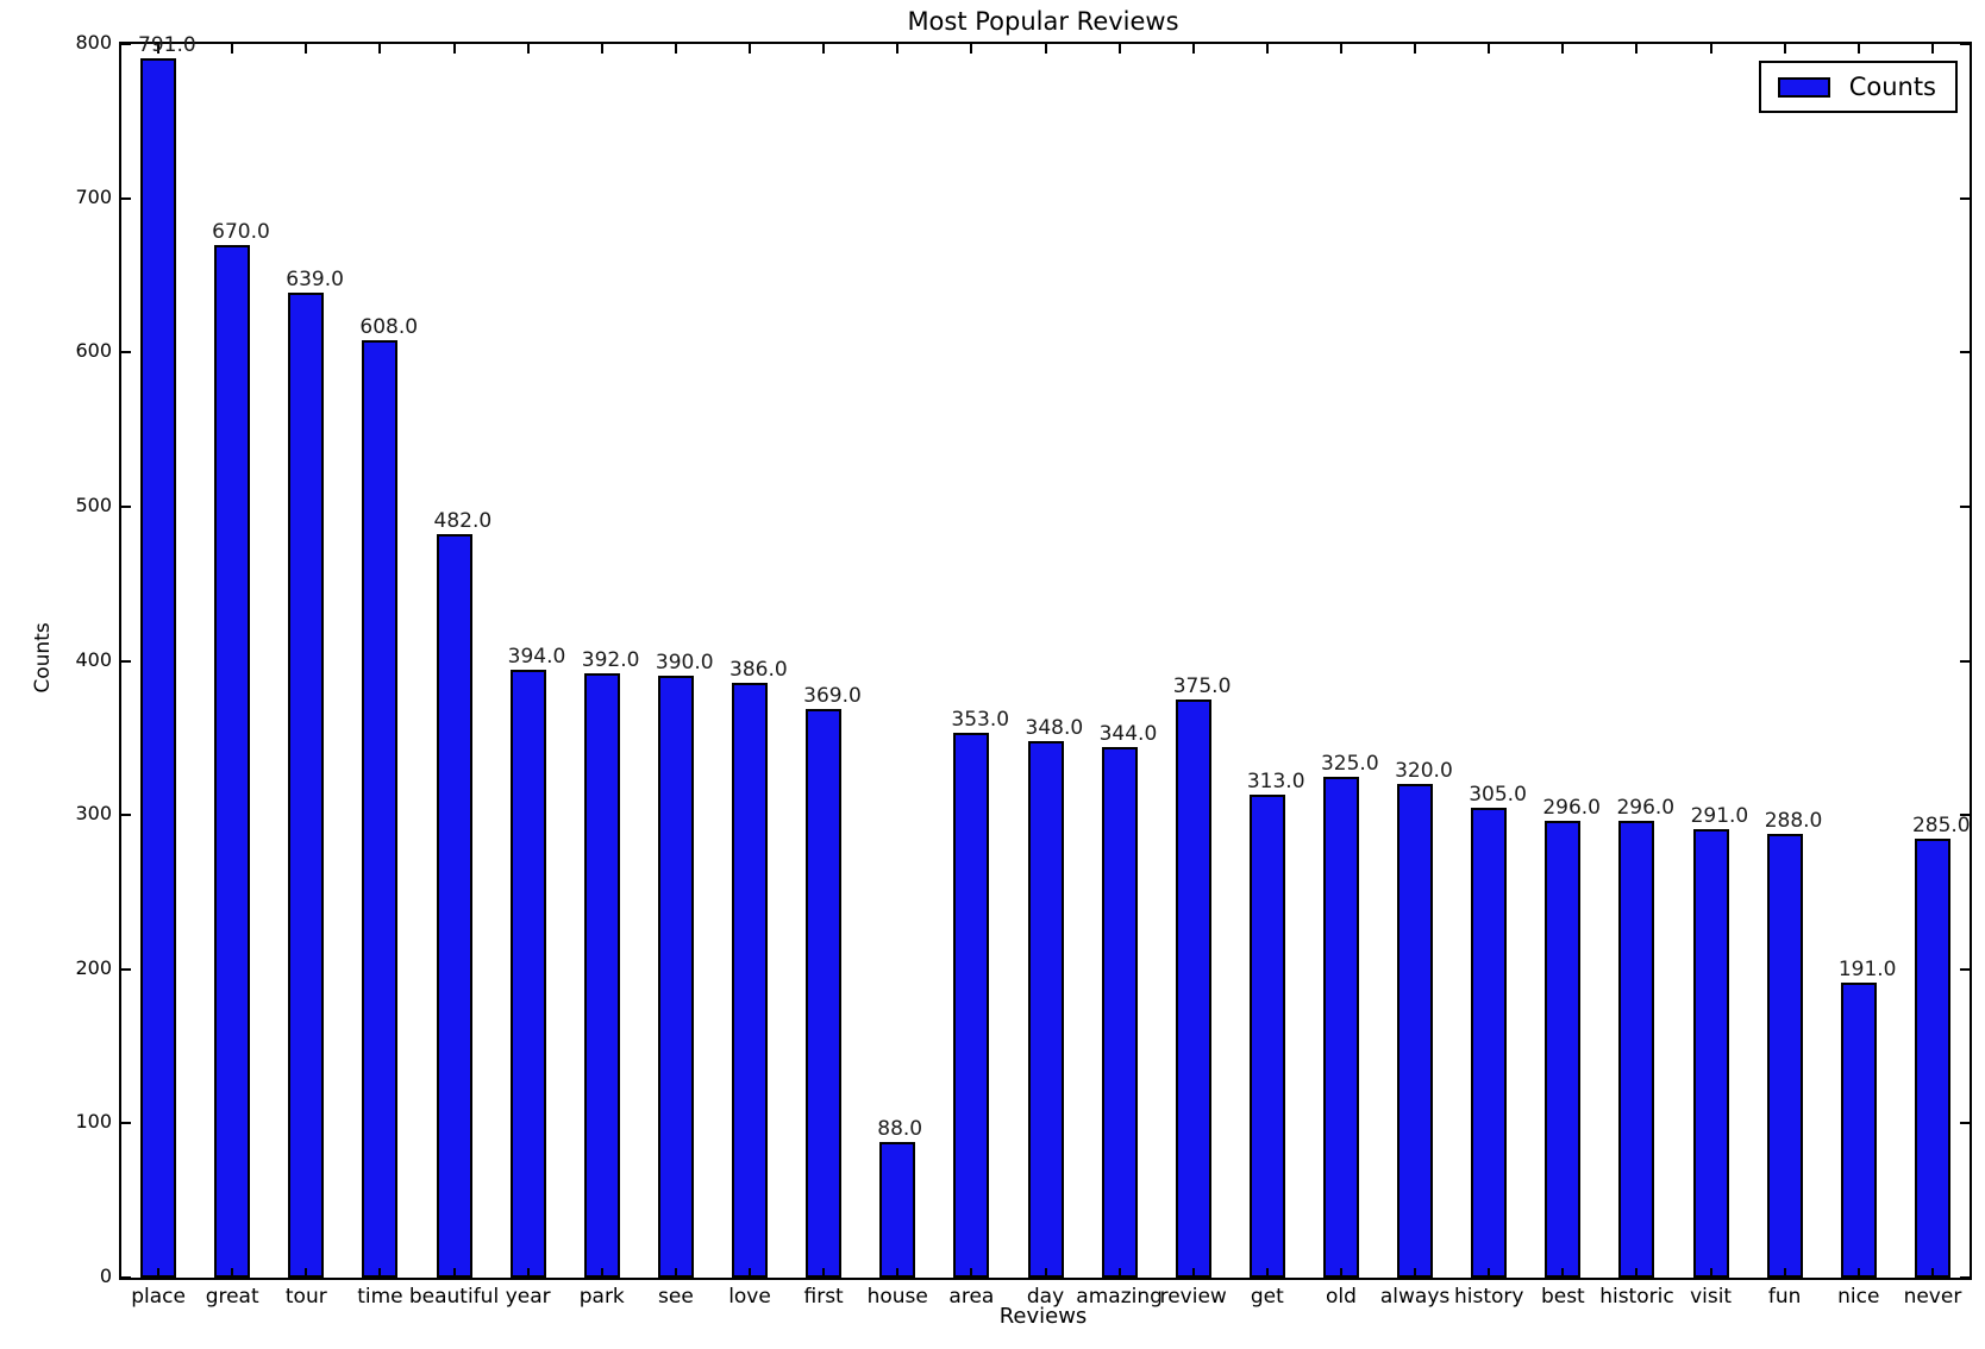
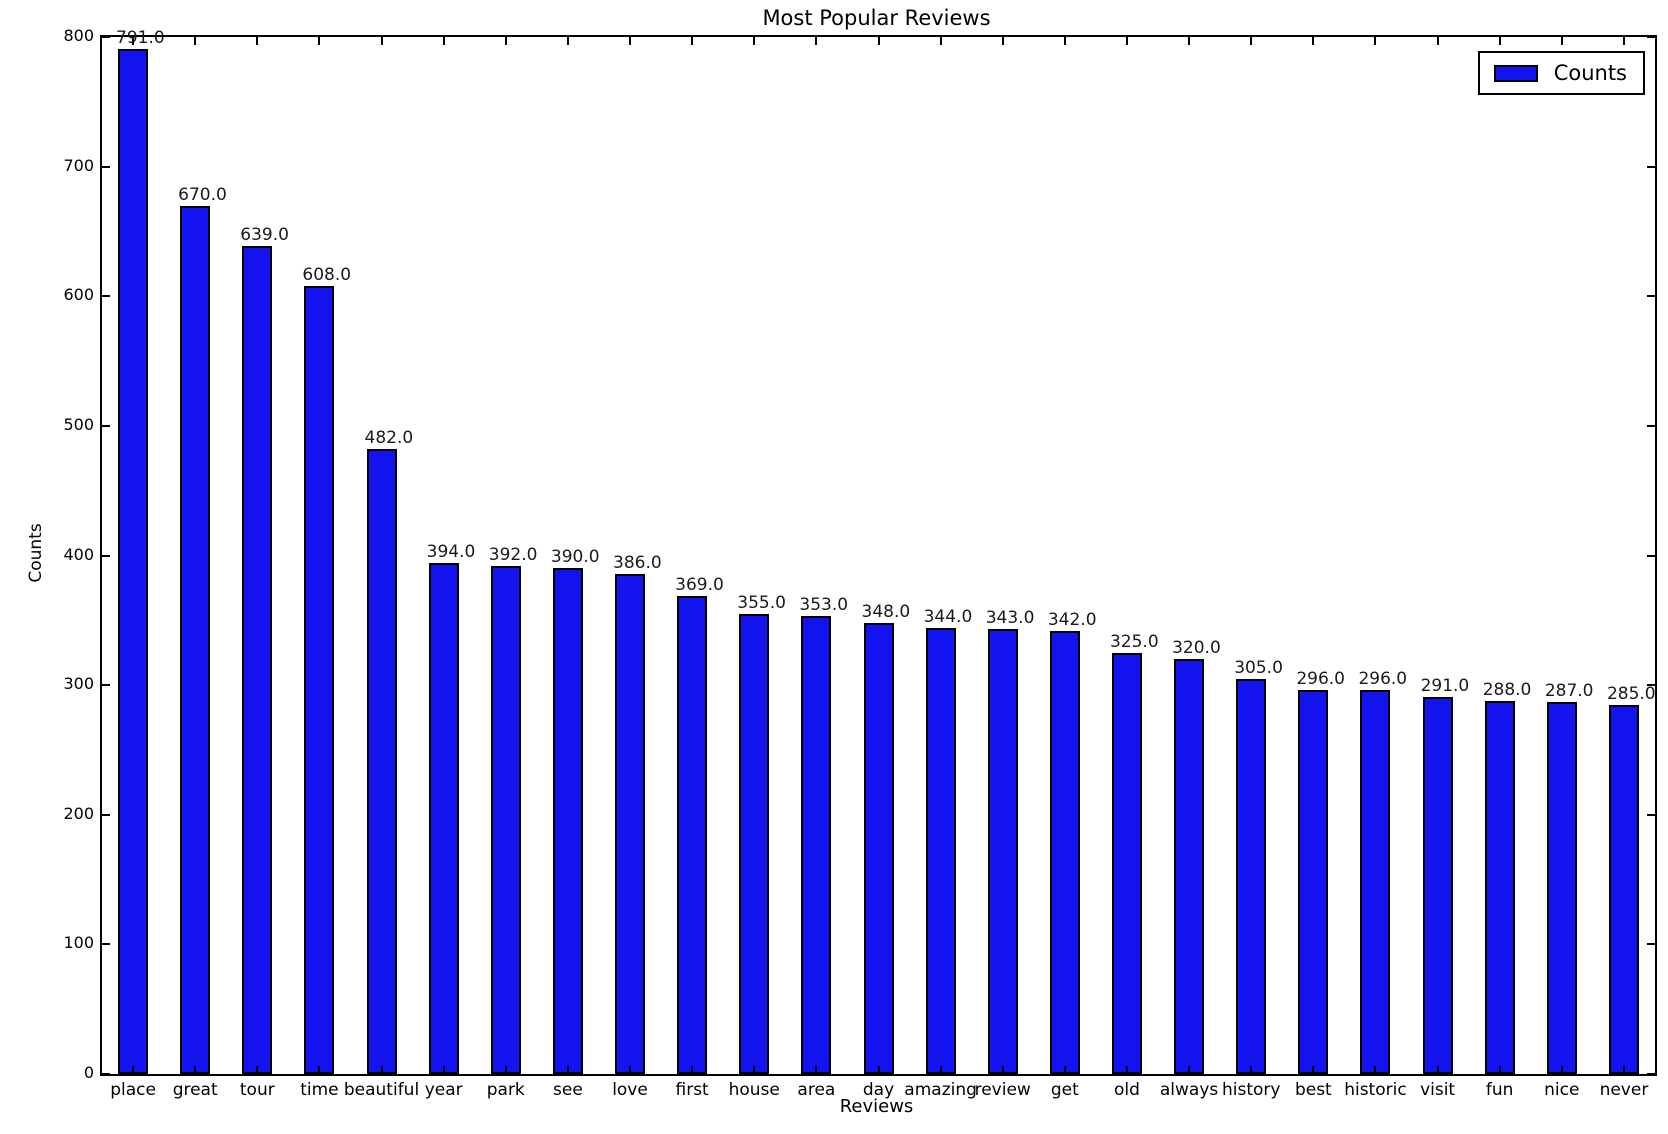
house: 88.0 -> 355.0
review: 375.0 -> 343.0
get: 313.0 -> 342.0
nice: 191.0 -> 287.0
